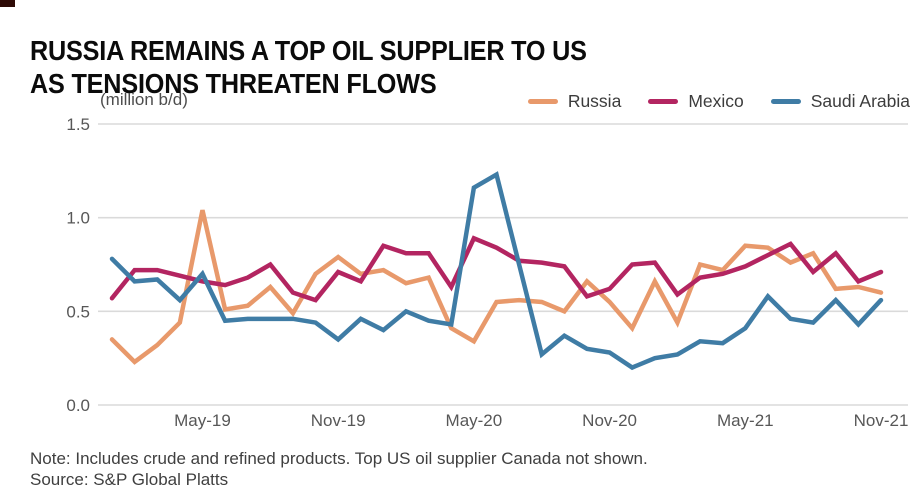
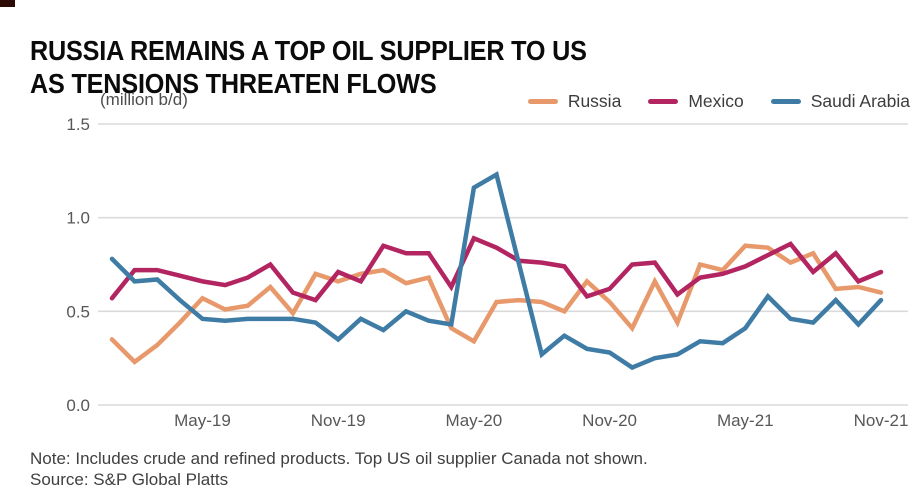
Russia/May-19: 1.04 -> 0.57
Saudi Arabia/May-19: 0.70 -> 0.46
Russia/Nov-19: 0.79 -> 0.66
